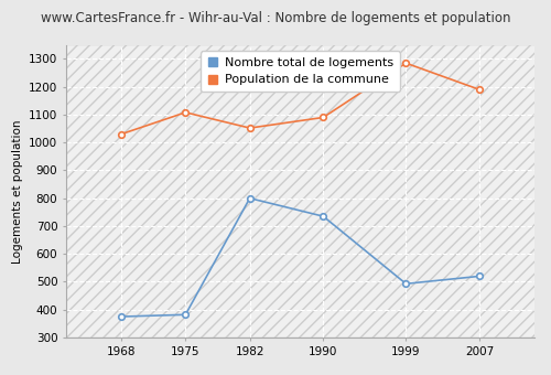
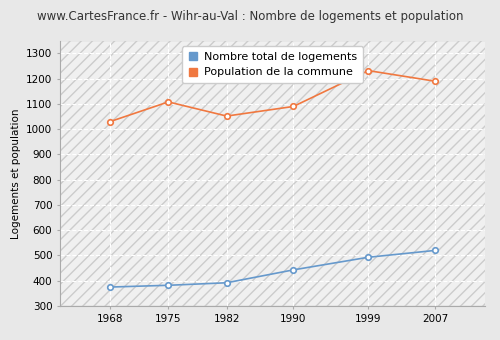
Nombre total de logements/1982: 800 -> 392
Nombre total de logements/1990: 735 -> 443
Population de la commune/1999: 1285 -> 1232
